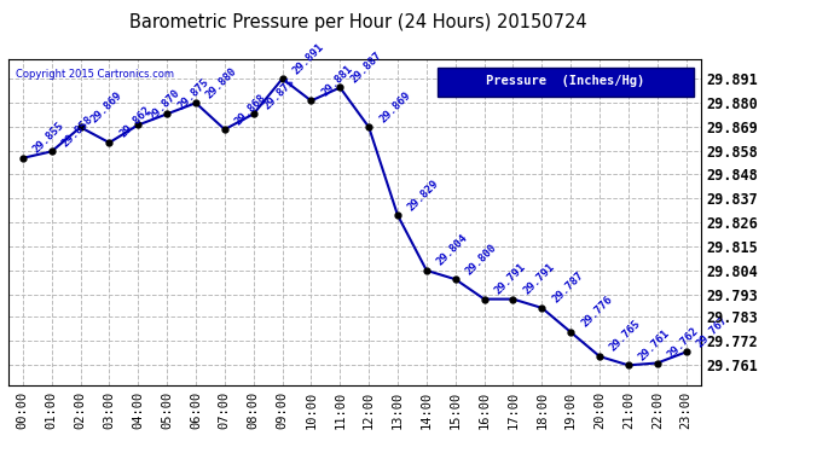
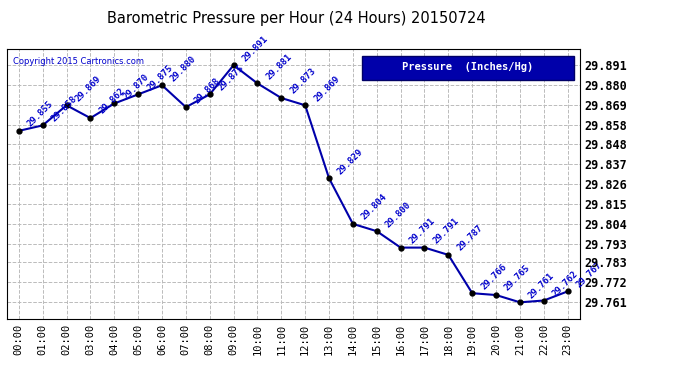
11:00: 29.887 -> 29.873
19:00: 29.776 -> 29.766
